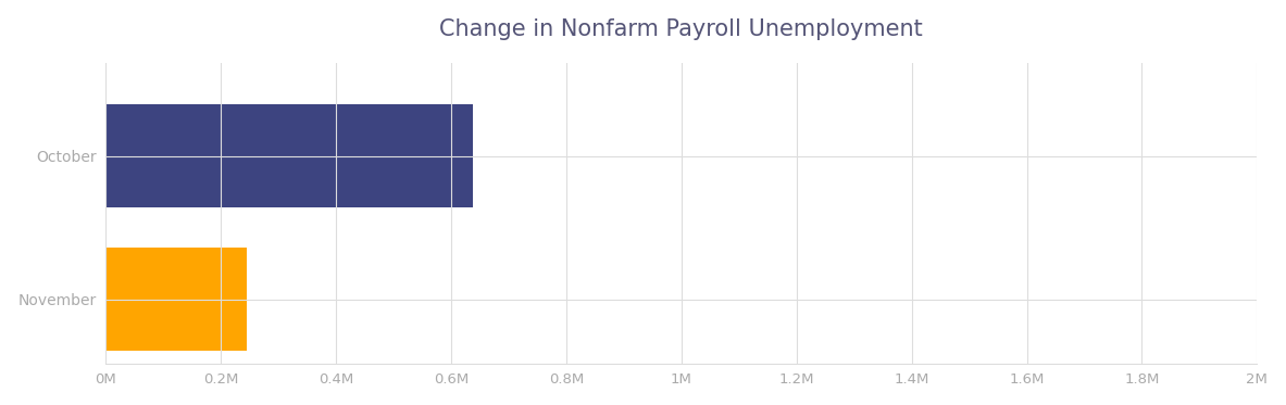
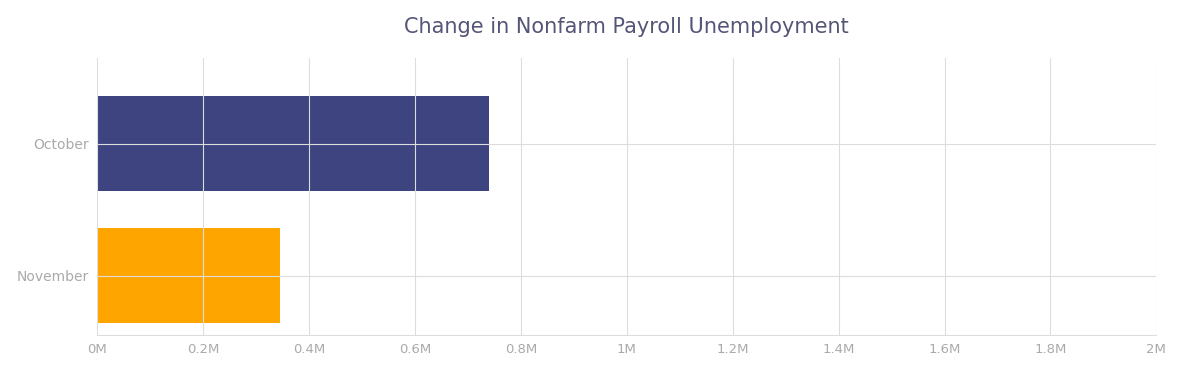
October: 0.638M -> 0.740M
November: 0.245M -> 0.346M
